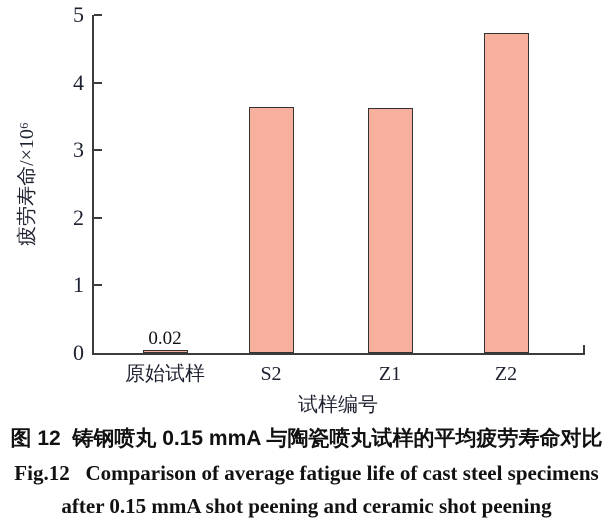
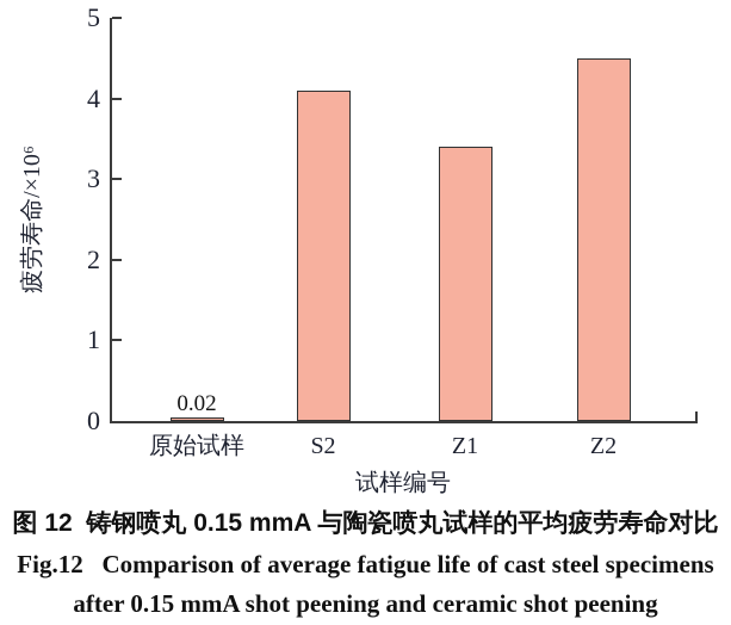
S2: 3.6 -> 4.1
Z1: 3.6 -> 3.4
Z2: 4.7 -> 4.5
